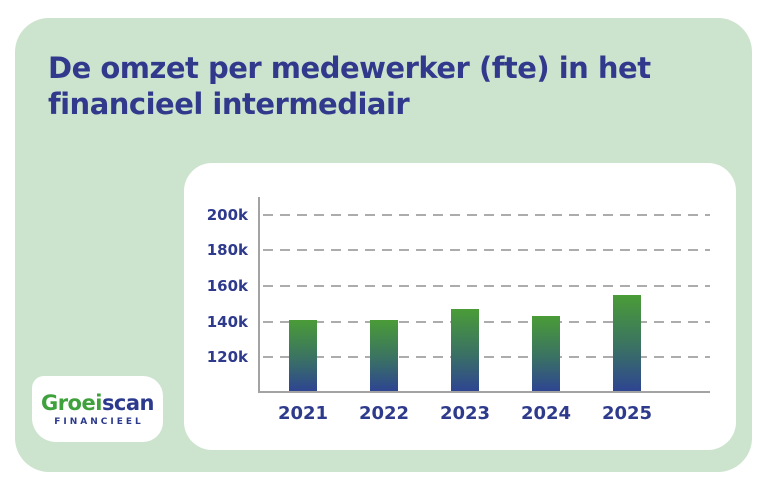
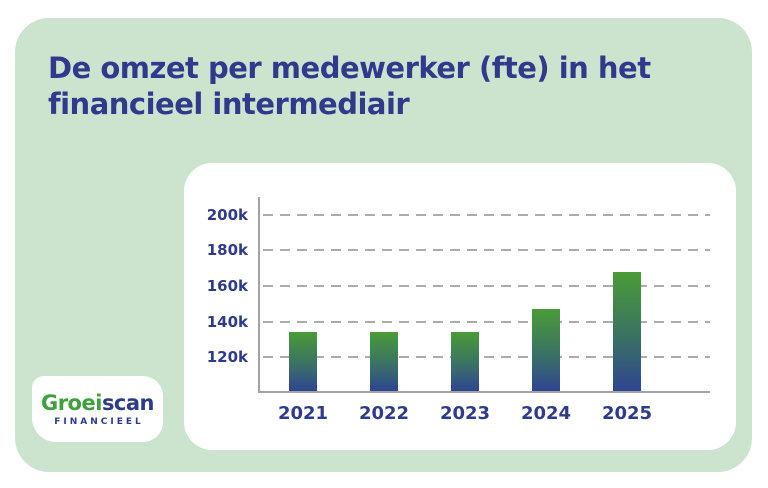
2021: 140k -> 133k
2022: 140k -> 133k
2023: 146k -> 133k
2024: 142k -> 146k
2025: 154k -> 167k
